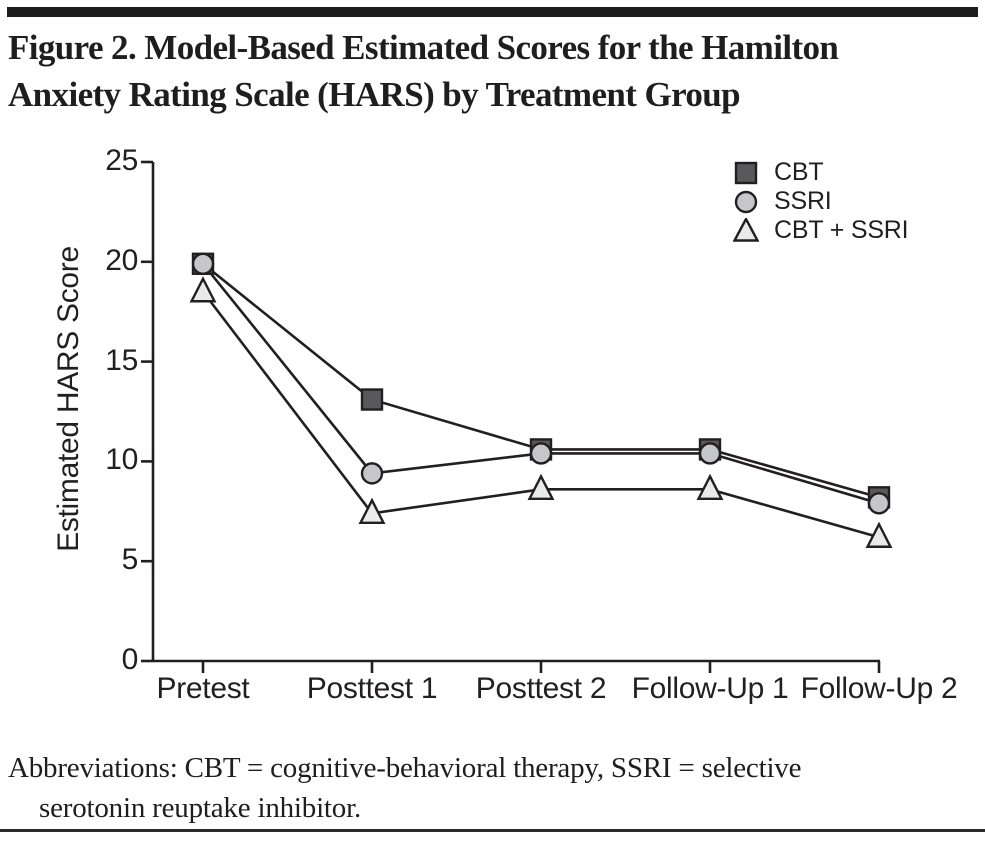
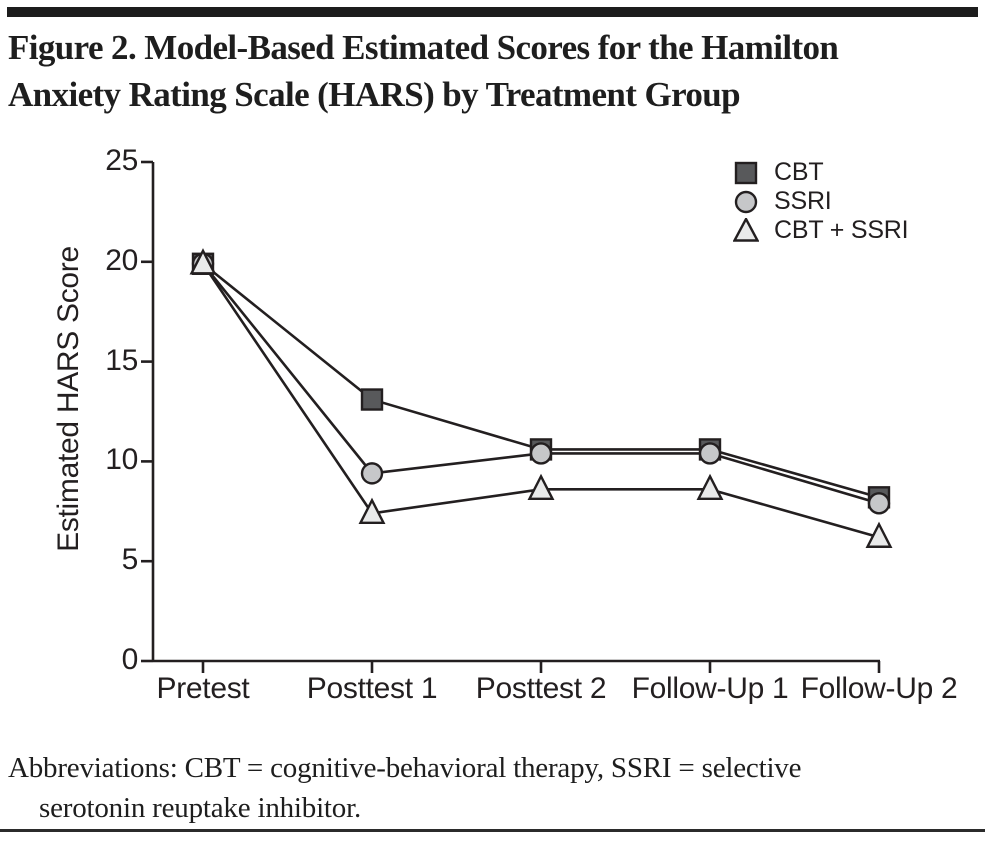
CBT + SSRI/Pretest: 18.5 -> 19.9
